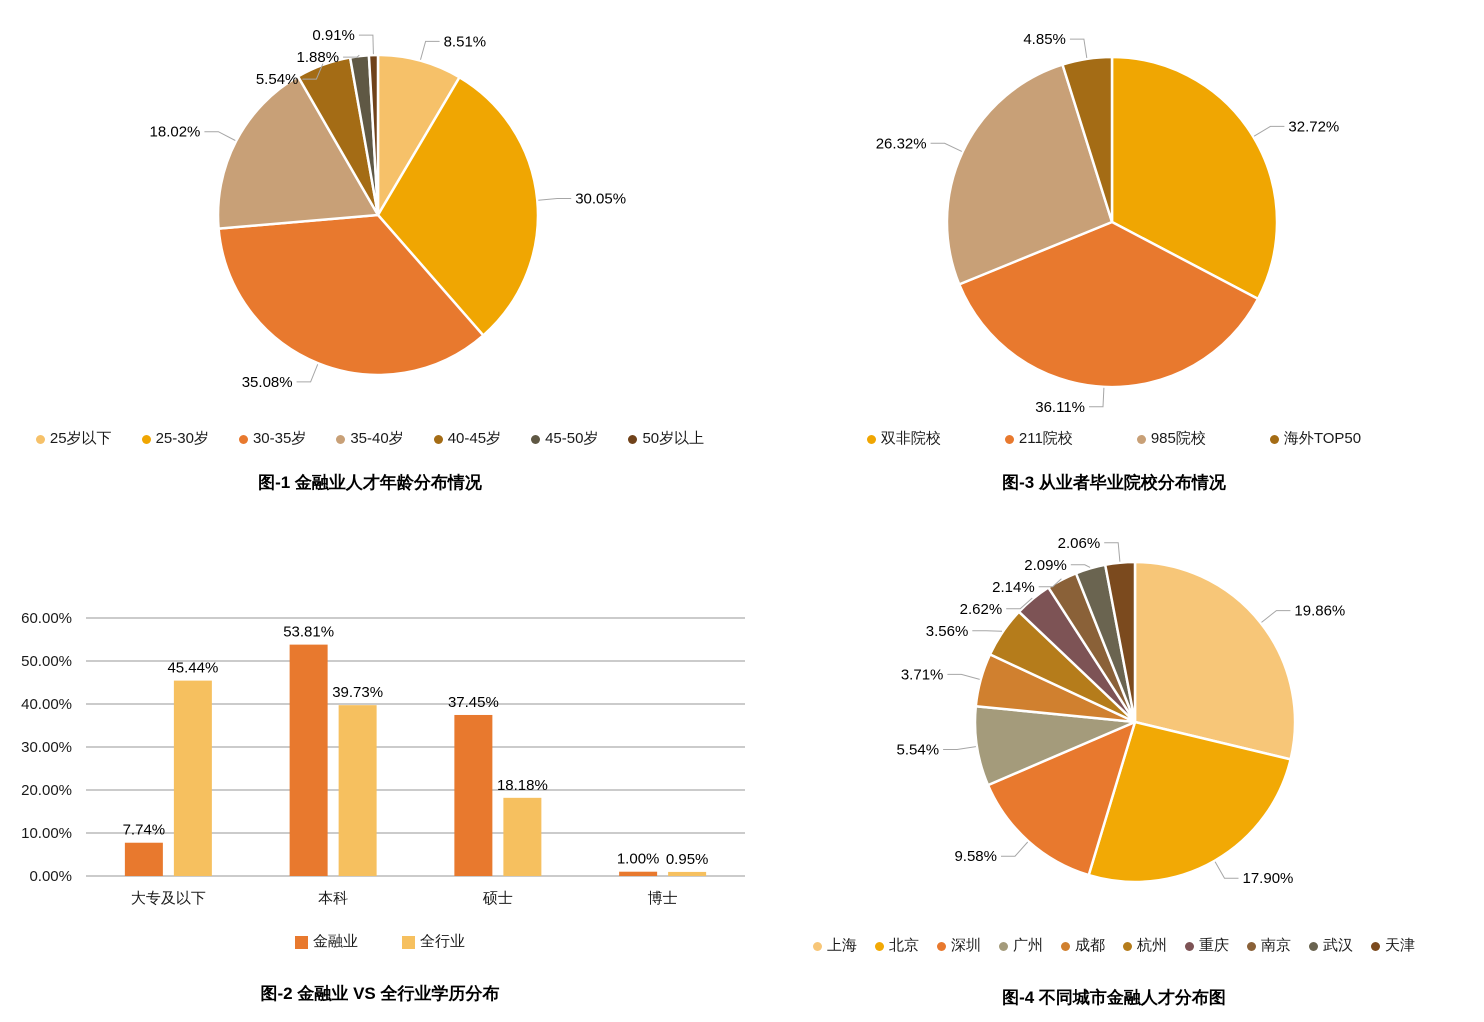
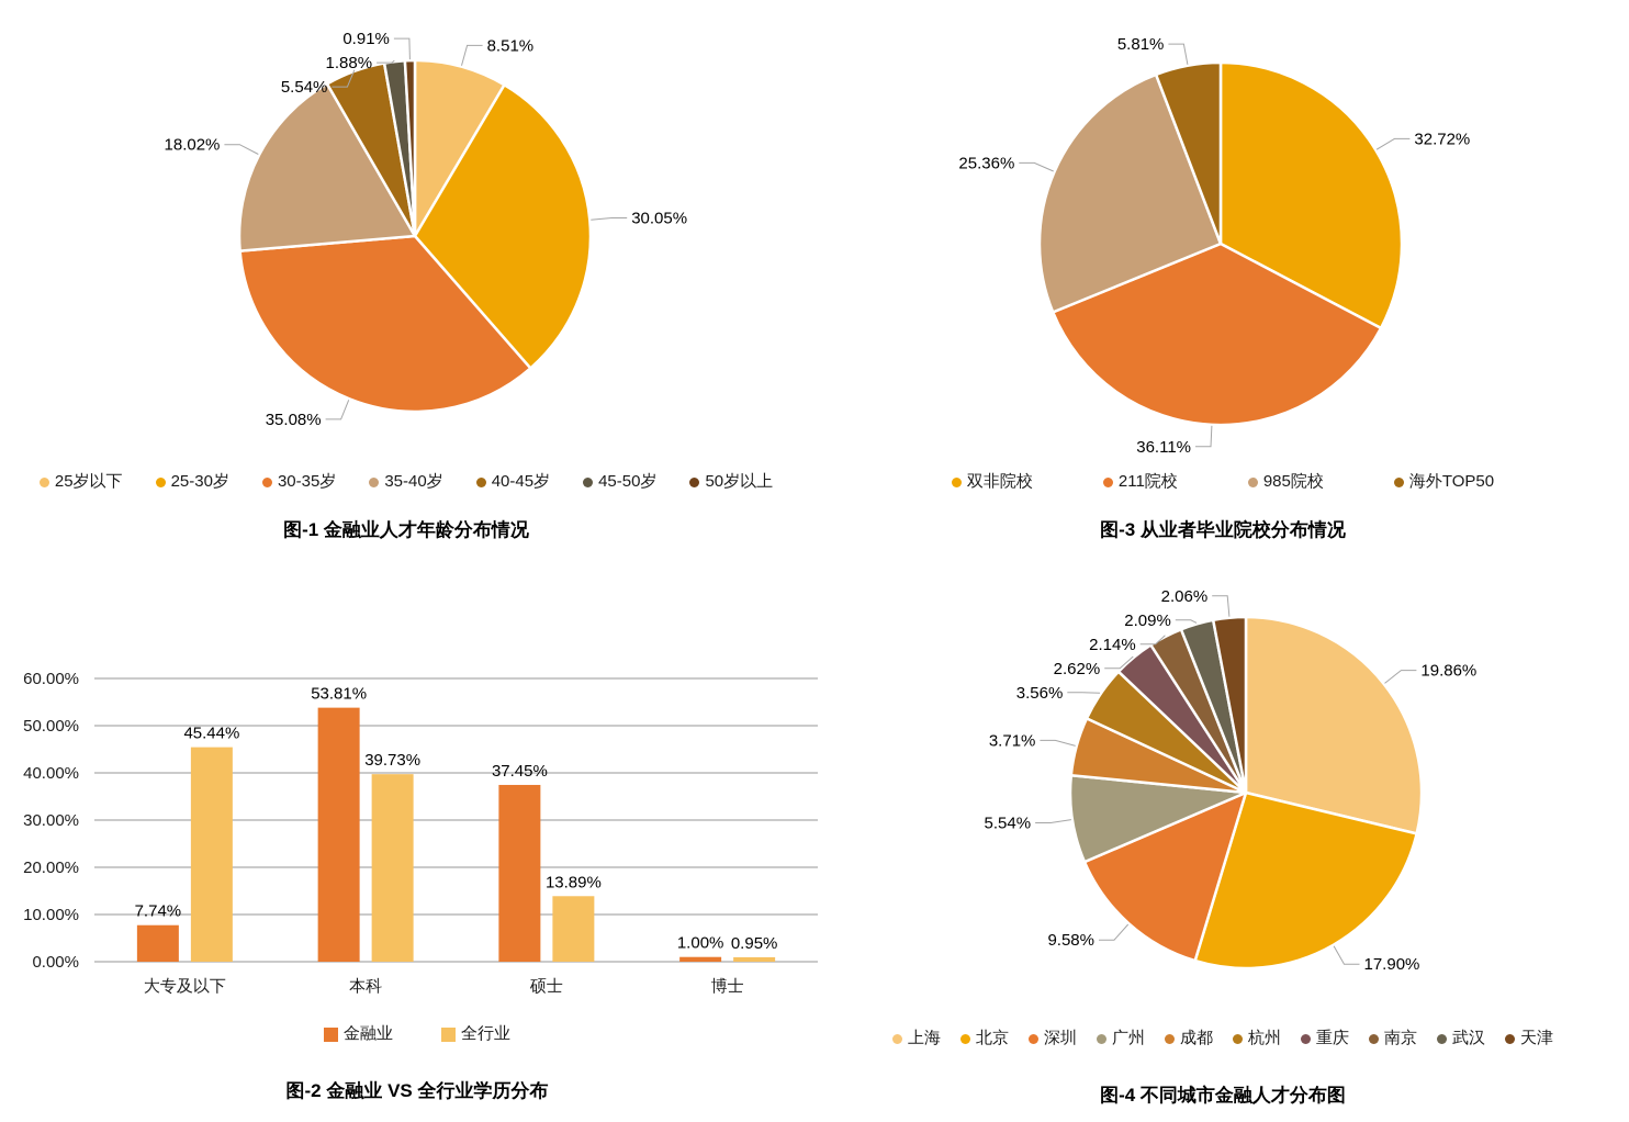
图-2 金融业 VS 全行业学历分布/全行业/硕士: 18.18% -> 13.89%
图-3 从业者毕业院校分布情况/985院校: 26.32% -> 25.36%
图-3 从业者毕业院校分布情况/海外TOP50: 4.85% -> 5.81%
